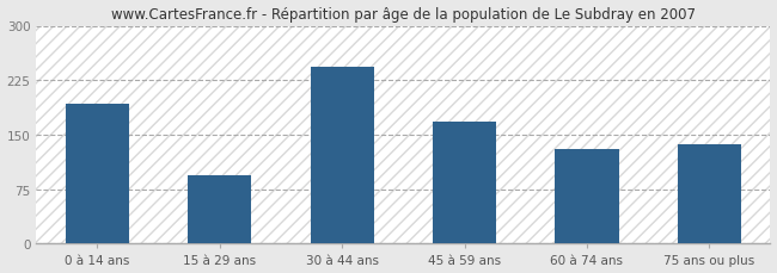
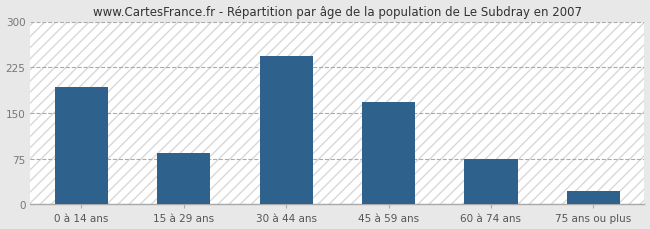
15 à 29 ans: 94 -> 85
60 à 74 ans: 130 -> 75
75 ans ou plus: 136 -> 22
